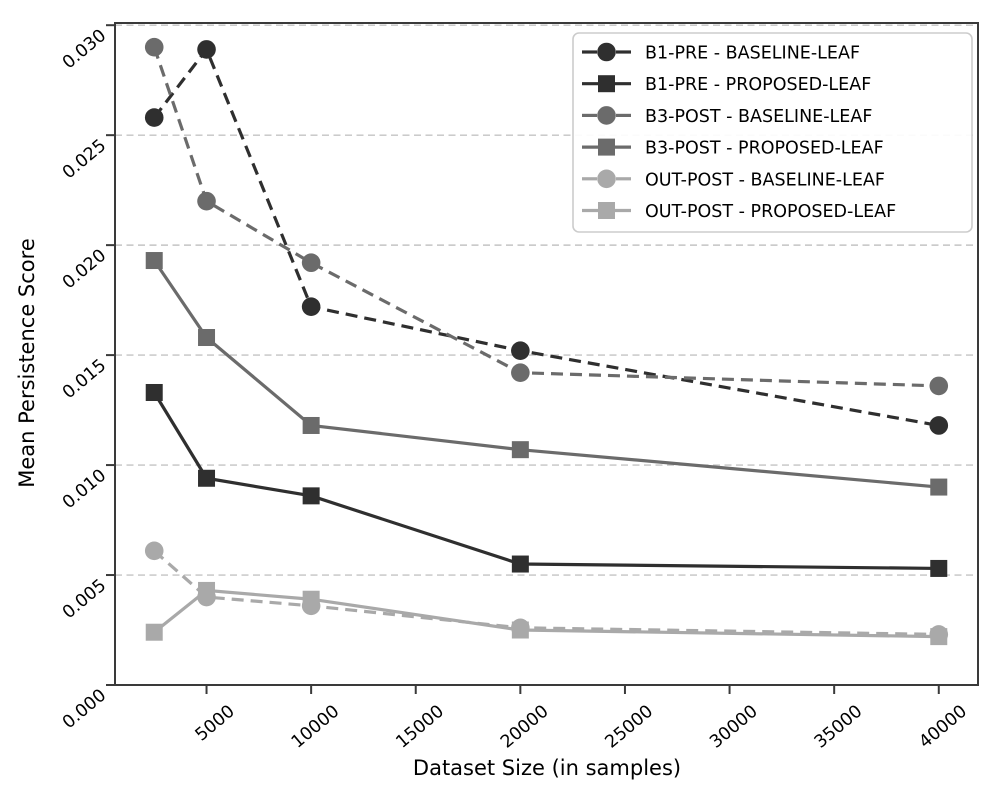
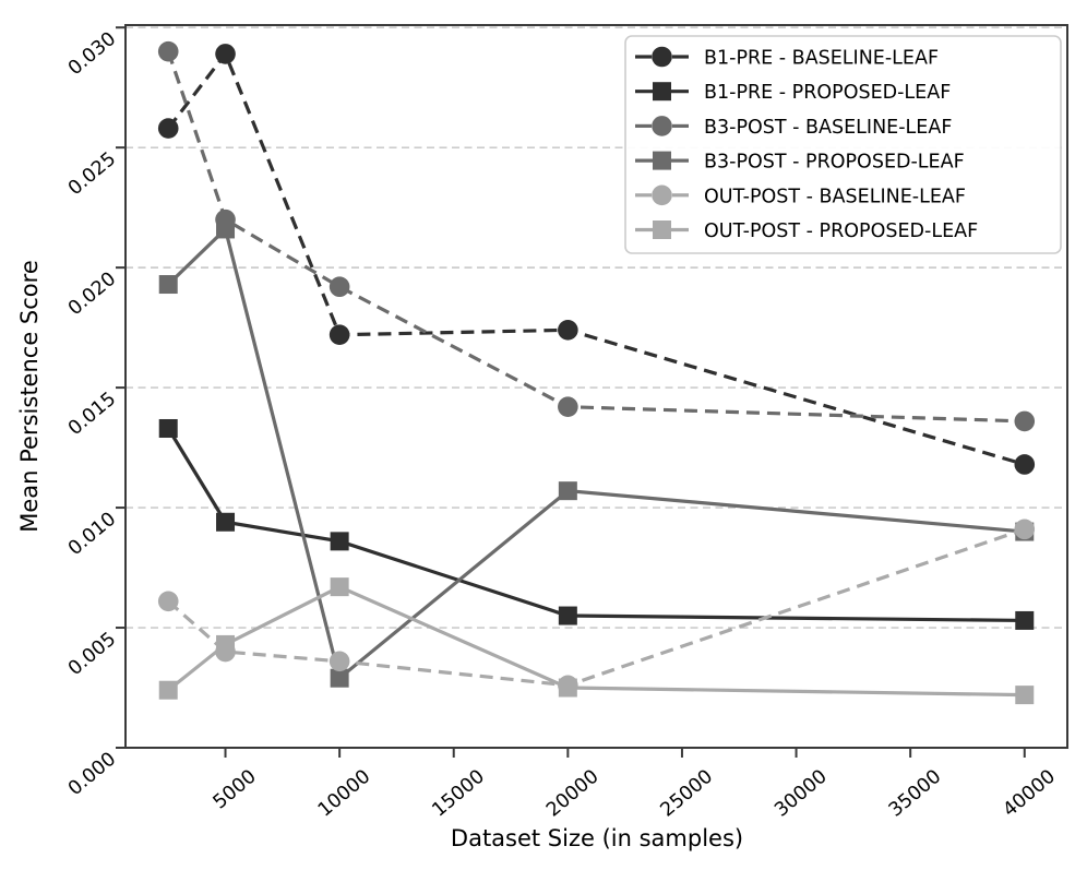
B3-POST - PROPOSED-LEAF/5000: 0.0158 -> 0.0216
B3-POST - PROPOSED-LEAF/10000: 0.0118 -> 0.0029
OUT-POST - PROPOSED-LEAF/10000: 0.0039 -> 0.0067
B1-PRE - BASELINE-LEAF/20000: 0.0152 -> 0.0174
OUT-POST - BASELINE-LEAF/40000: 0.0023 -> 0.0091
